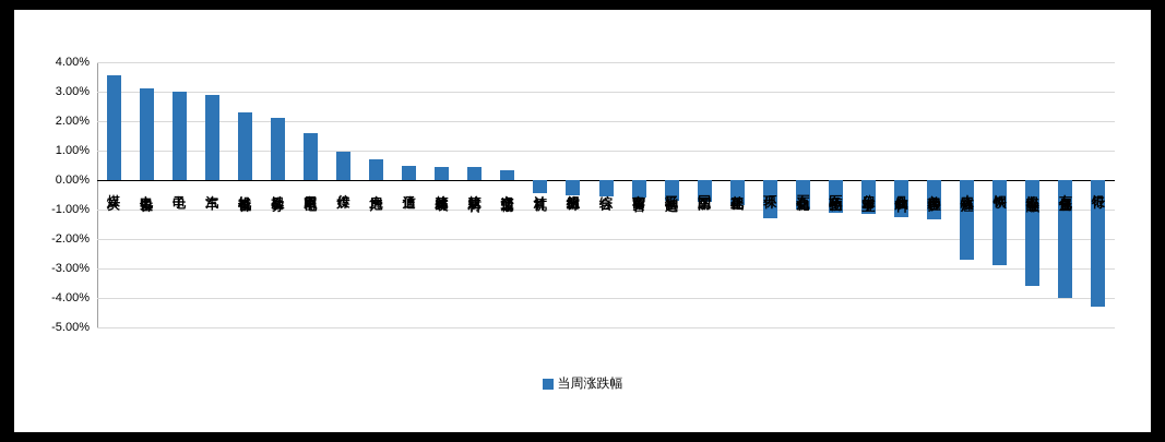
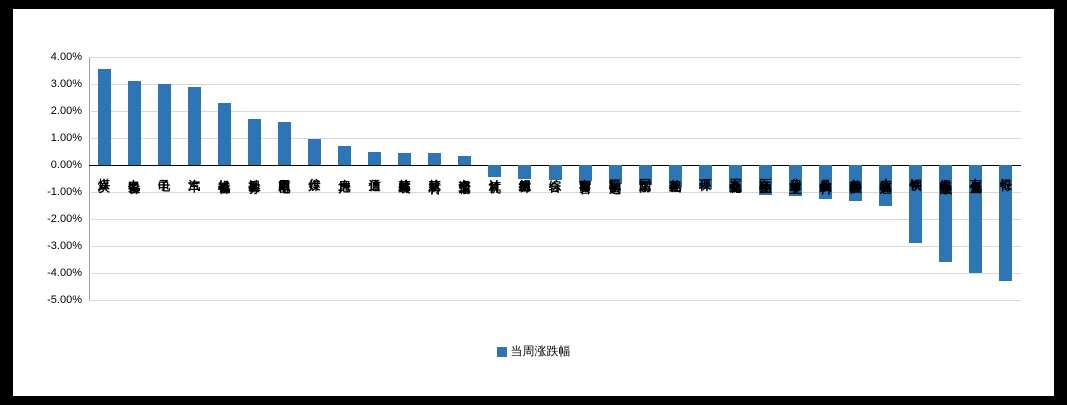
社会服务: 2.1% -> 1.7%
环保: -1.3% -> -0.9%
农林牧渔: -2.7% -> -1.5%
